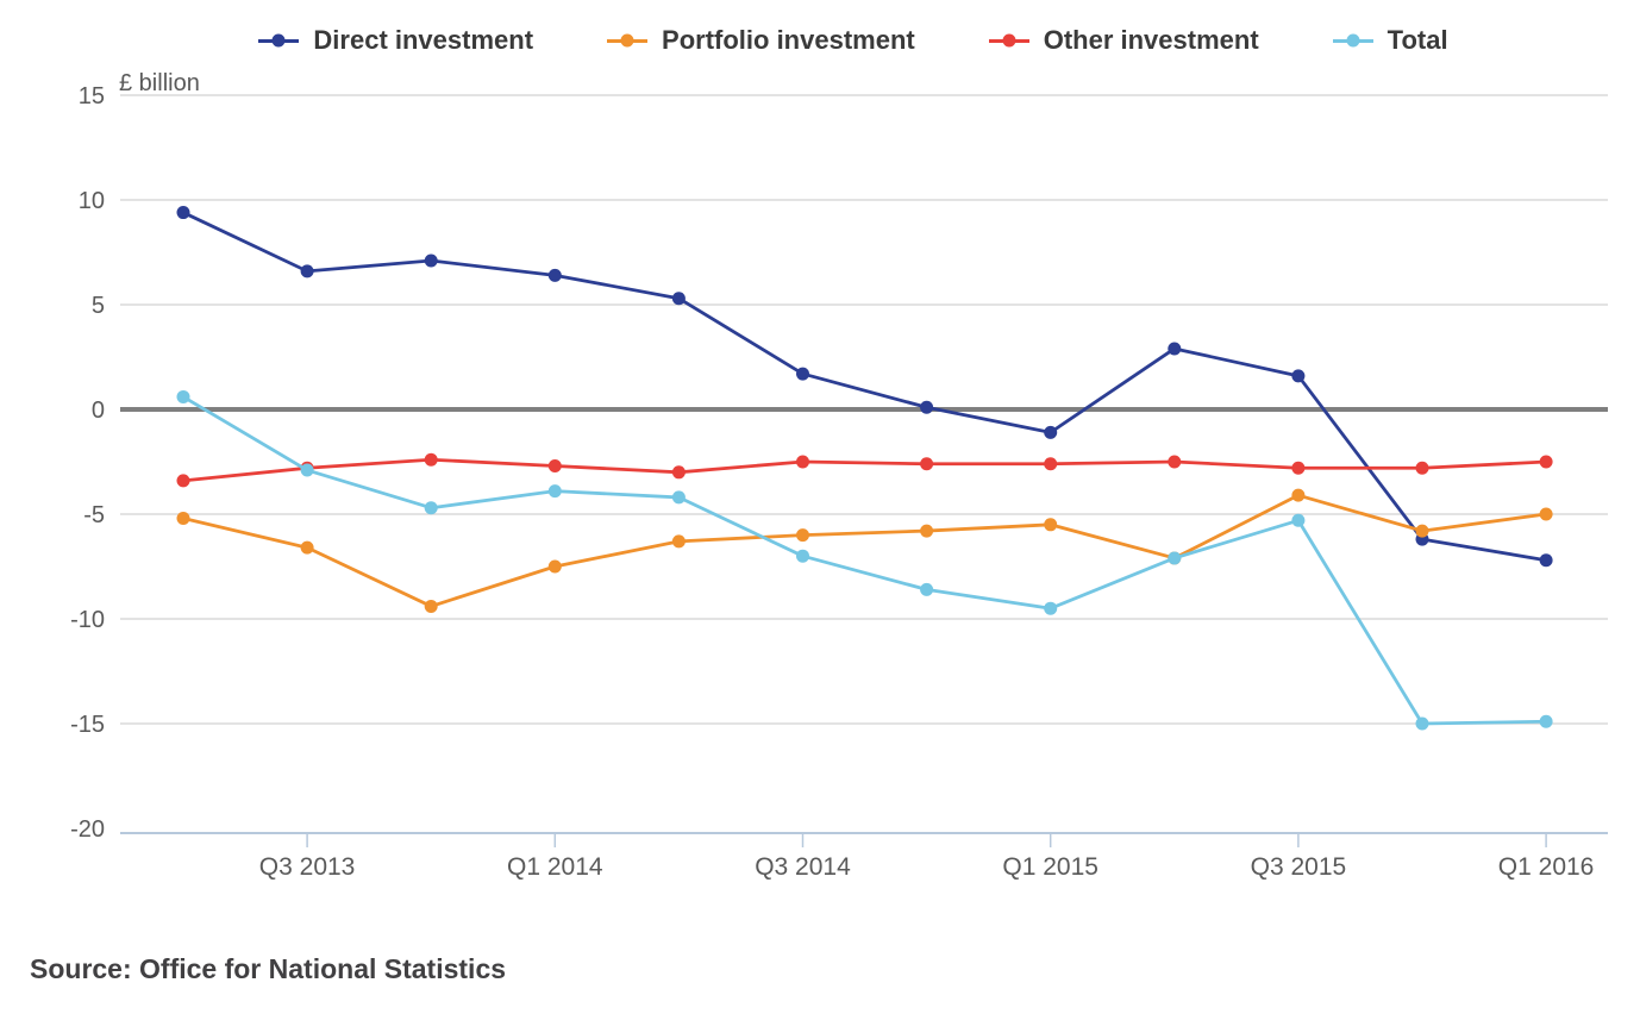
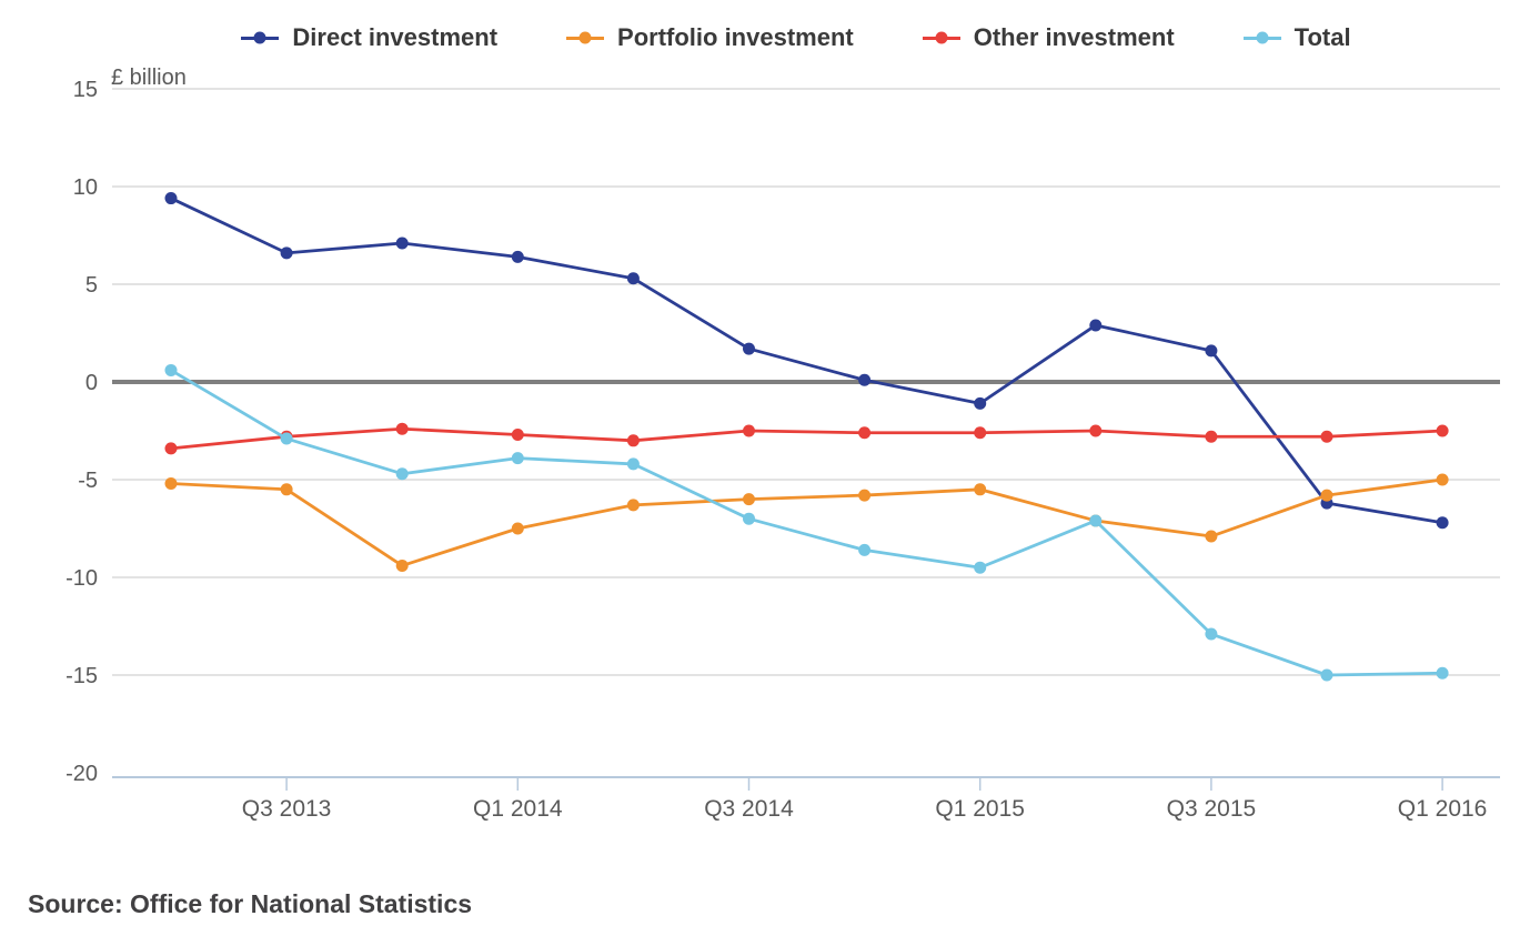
Portfolio investment/Q3 2013: -6.6 -> -5.5
Portfolio investment/Q3 2015: -4.1 -> -7.9
Total/Q3 2015: -5.3 -> -12.9
